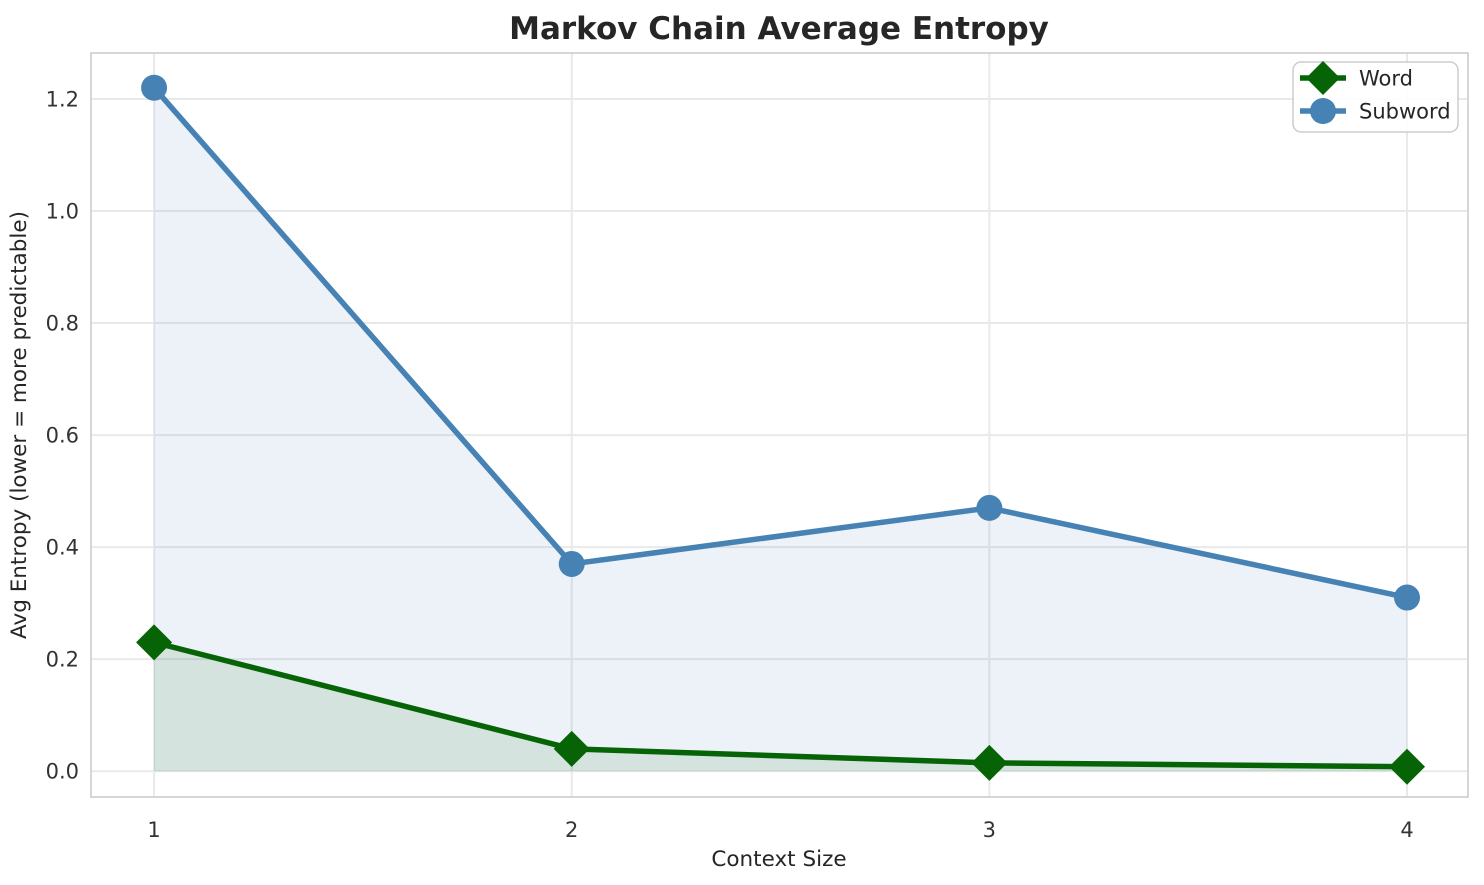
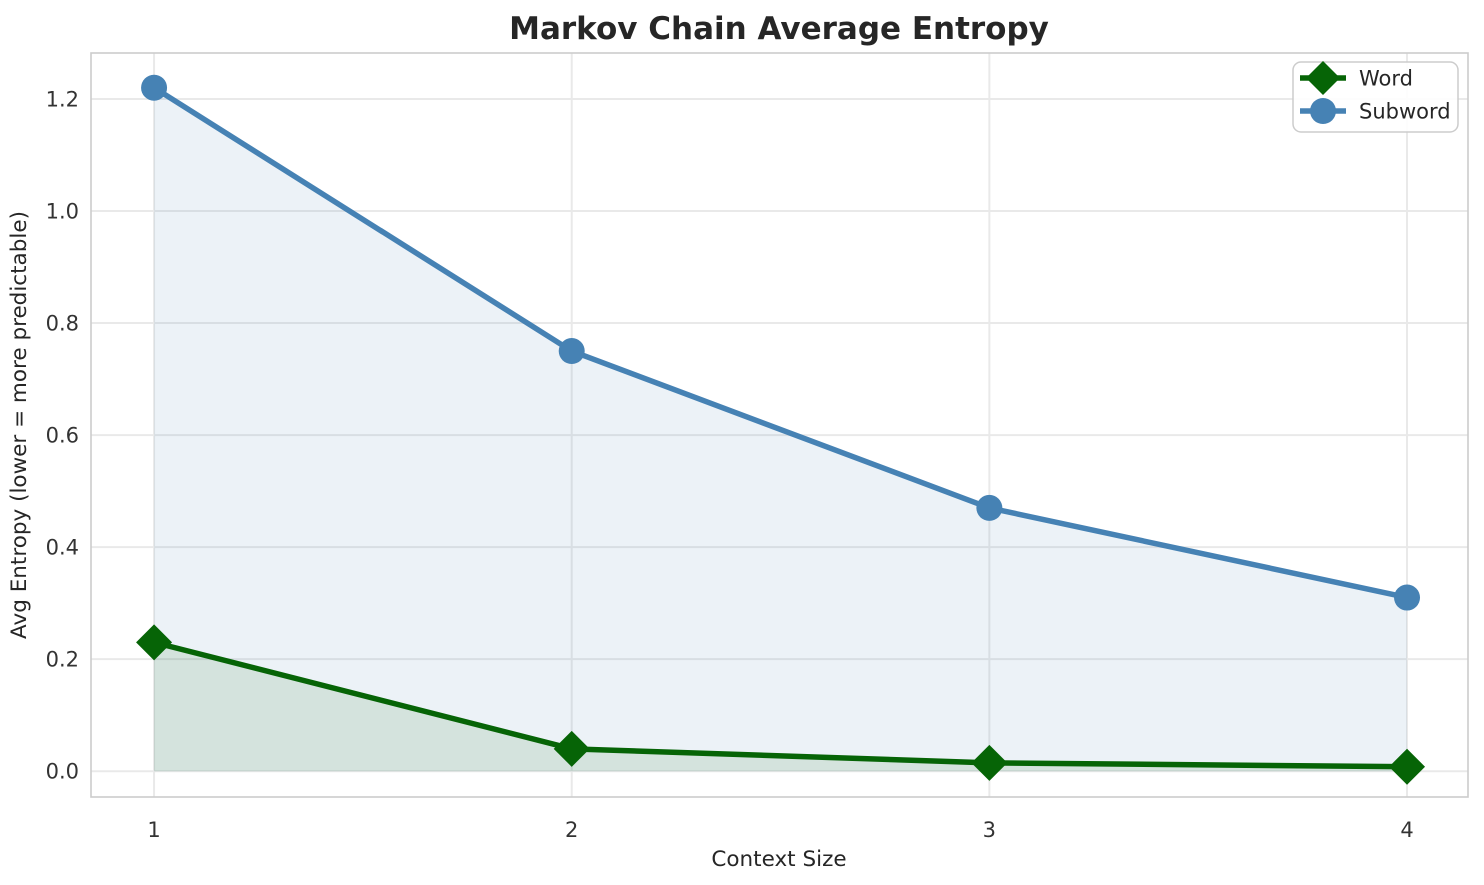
Subword/2: 0.37 -> 0.75
